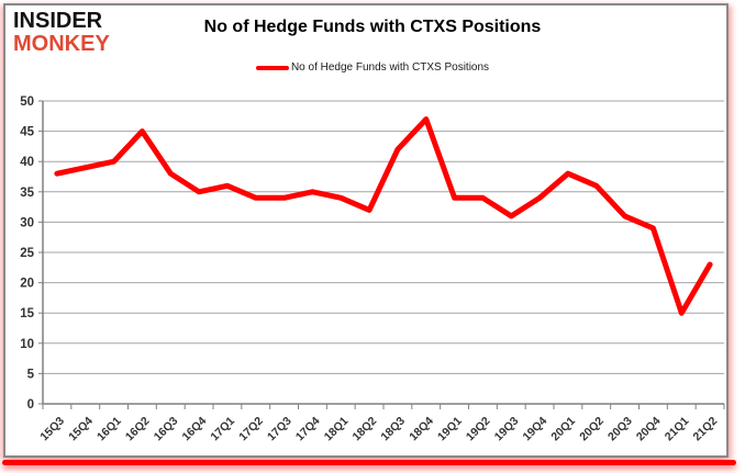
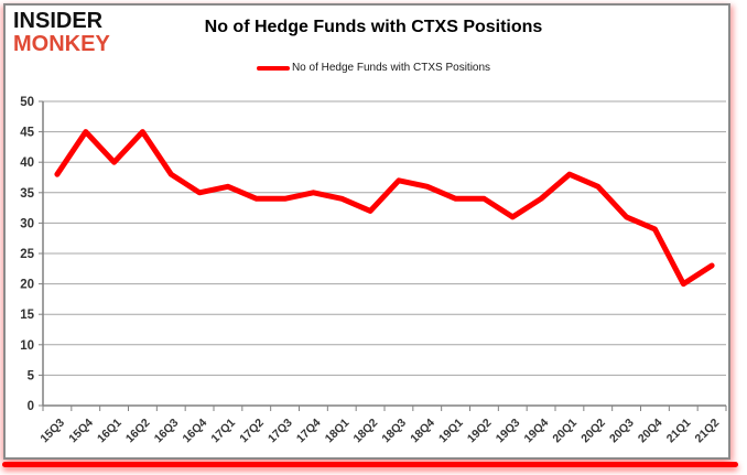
15Q4: 39 -> 45
18Q3: 42 -> 37
18Q4: 47 -> 36
21Q1: 15 -> 20
